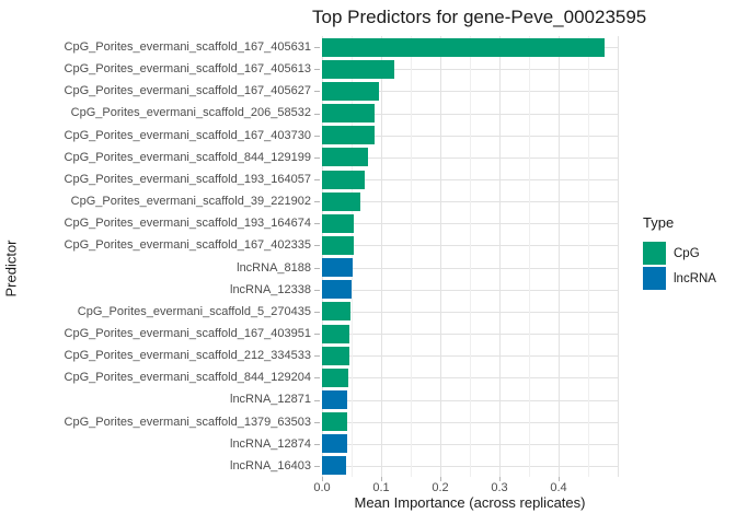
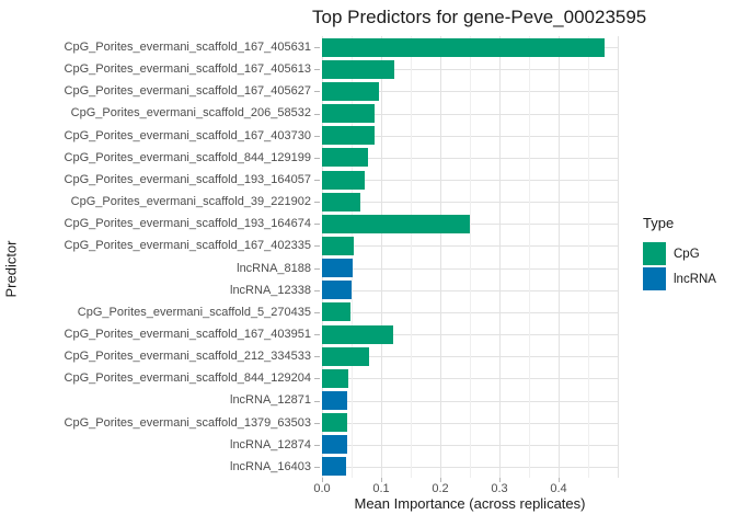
CpG_Porites_evermani_scaffold_193_164674: 0.05 -> 0.25
CpG_Porites_evermani_scaffold_167_403951: 0.05 -> 0.12
CpG_Porites_evermani_scaffold_212_334533: 0.05 -> 0.08
